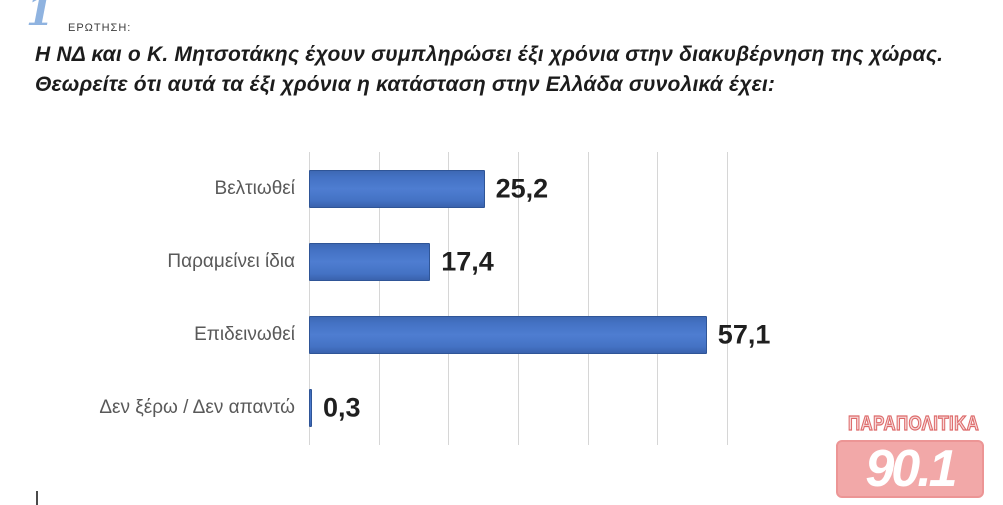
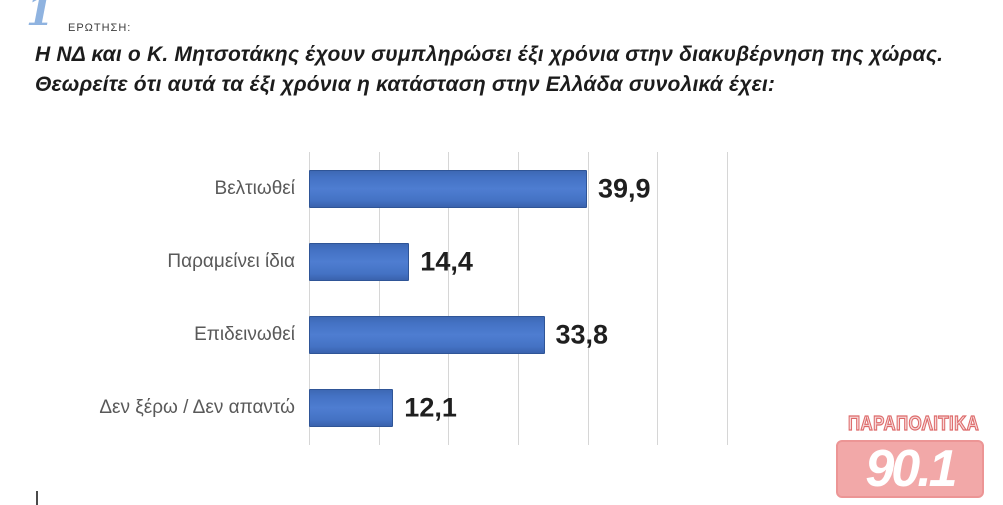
Βελτιωθεί: 25,2 -> 39,9
Παραμείνει ίδια: 17,4 -> 14,4
Επιδεινωθεί: 57,1 -> 33,8
Δεν ξέρω / Δεν απαντώ: 0,3 -> 12,1
